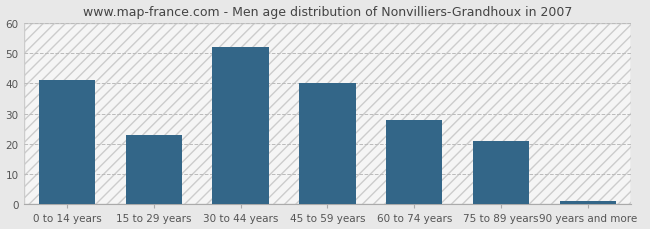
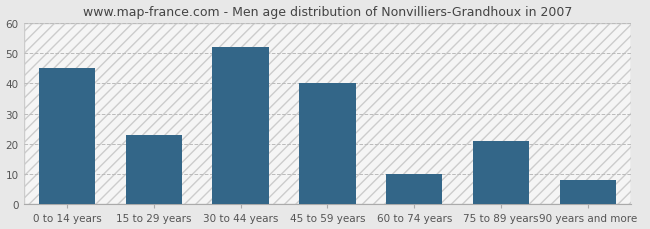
0 to 14 years: 41 -> 45
60 to 74 years: 28 -> 10
90 years and more: 1 -> 8
